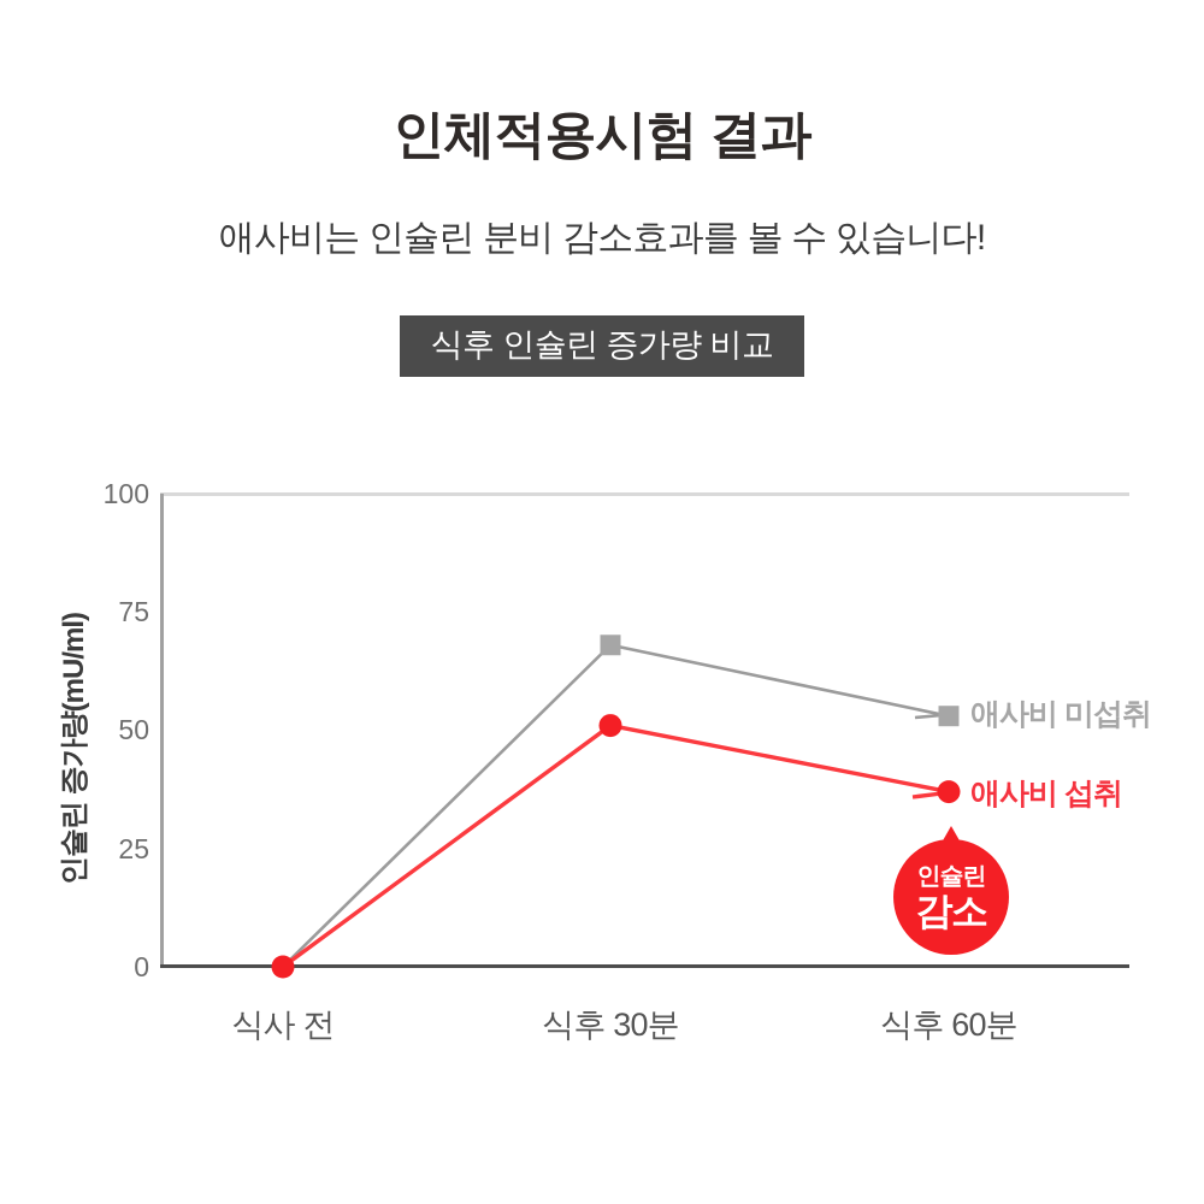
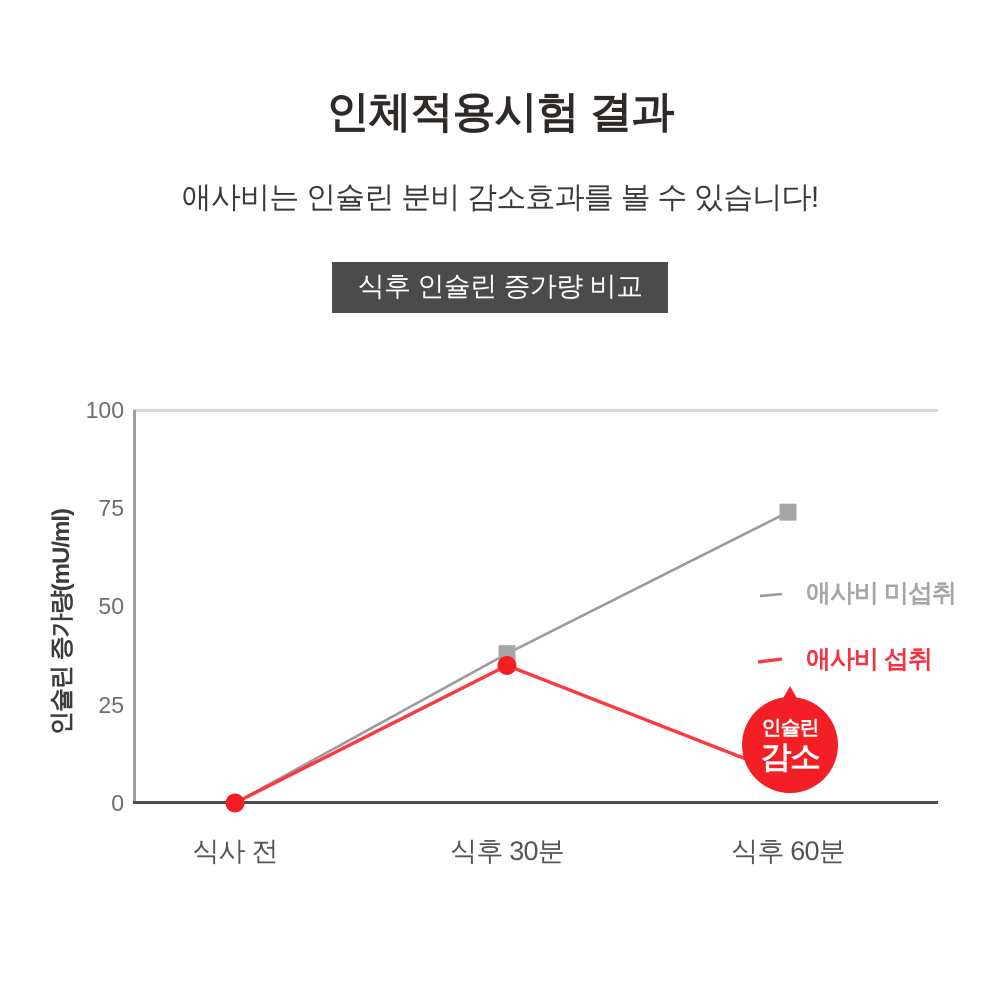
애사비 미섭취/식후 30분: 68 -> 38
애사비 섭취/식후 30분: 51 -> 35
애사비 미섭취/식후 60분: 53 -> 74
애사비 섭취/식후 60분: 37 -> 7
